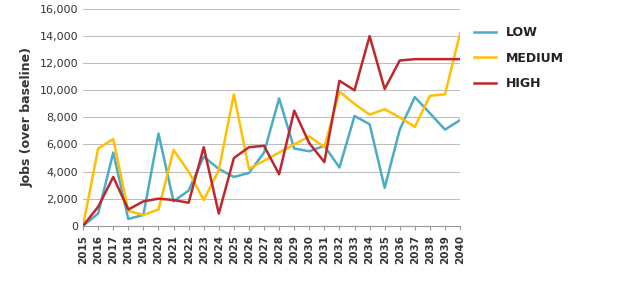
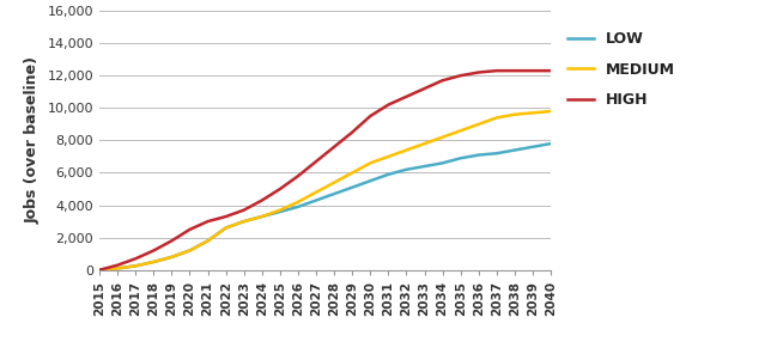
LOW/2016: 900 -> 100
MEDIUM/2016: 5,700 -> 100
HIGH/2016: 1,400 -> 300
LOW/2017: 5,400 -> 200
MEDIUM/2017: 6,400 -> 200
HIGH/2017: 3,600 -> 700
MEDIUM/2018: 1,100 -> 500
LOW/2020: 6,800 -> 1,200
HIGH/2020: 2,000 -> 2,500
MEDIUM/2021: 5,600 -> 1,800
HIGH/2021: 1,900 -> 3,000
MEDIUM/2022: 4,000 -> 2,600
HIGH/2022: 1,700 -> 3,300
LOW/2023: 5,100 -> 3,000
MEDIUM/2023: 1,900 -> 3,000
HIGH/2023: 5,800 -> 3,700
LOW/2024: 4,200 -> 3,300
MEDIUM/2024: 4,100 -> 3,300
HIGH/2024: 900 -> 4,300
MEDIUM/2025: 9,700 -> 3,700
LOW/2027: 5,400 -> 4,300
HIGH/2027: 5,900 -> 6,700
LOW/2028: 9,400 -> 4,700
HIGH/2028: 3,800 -> 7,600
LOW/2029: 5,700 -> 5,100
HIGH/2030: 6,100 -> 9,500
MEDIUM/2031: 5,800 -> 7,000
HIGH/2031: 4,700 -> 10,200
LOW/2032: 4,300 -> 6,200
MEDIUM/2032: 9,900 -> 7,400
LOW/2033: 8,100 -> 6,400
MEDIUM/2033: 9,000 -> 7,800
HIGH/2033: 10,000 -> 11,200
LOW/2034: 7,500 -> 6,600
HIGH/2034: 14,000 -> 11,700
LOW/2035: 2,800 -> 6,900
HIGH/2035: 10,100 -> 12,000
MEDIUM/2036: 8,000 -> 9,000
LOW/2037: 9,500 -> 7,200
MEDIUM/2037: 7,300 -> 9,400
LOW/2038: 8,300 -> 7,400
LOW/2039: 7,100 -> 7,600
MEDIUM/2040: 14,200 -> 9,800
